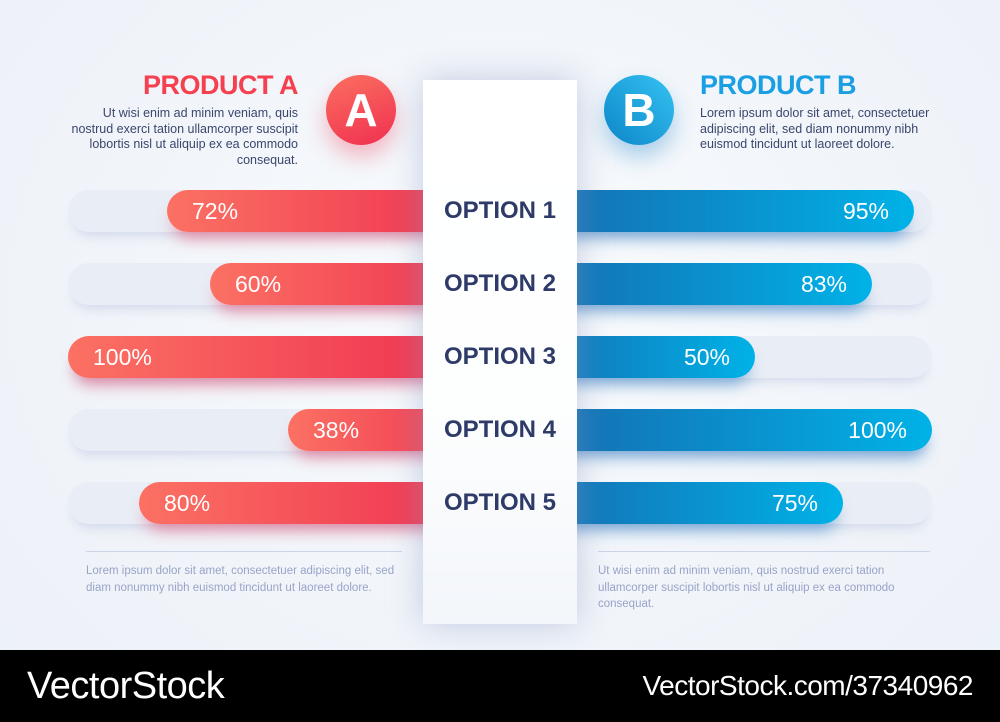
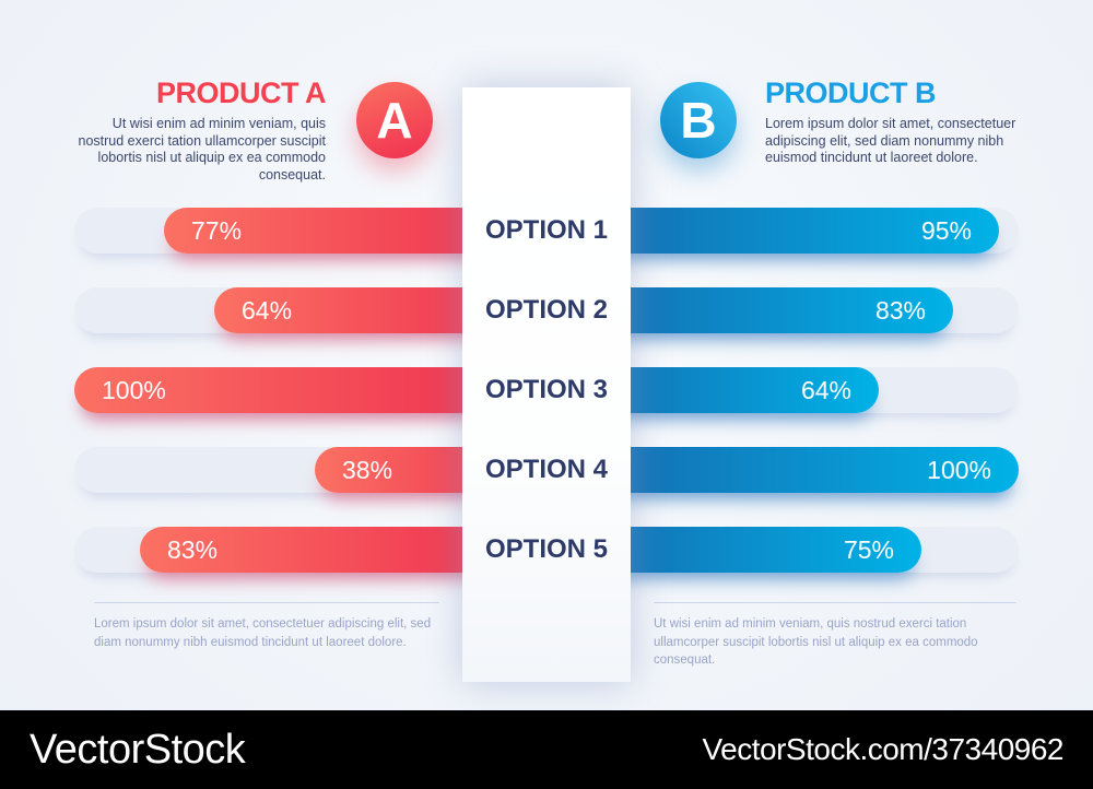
PRODUCT A/OPTION 1: 72% -> 77%
PRODUCT A/OPTION 2: 60% -> 64%
PRODUCT B/OPTION 3: 50% -> 64%
PRODUCT A/OPTION 5: 80% -> 83%
